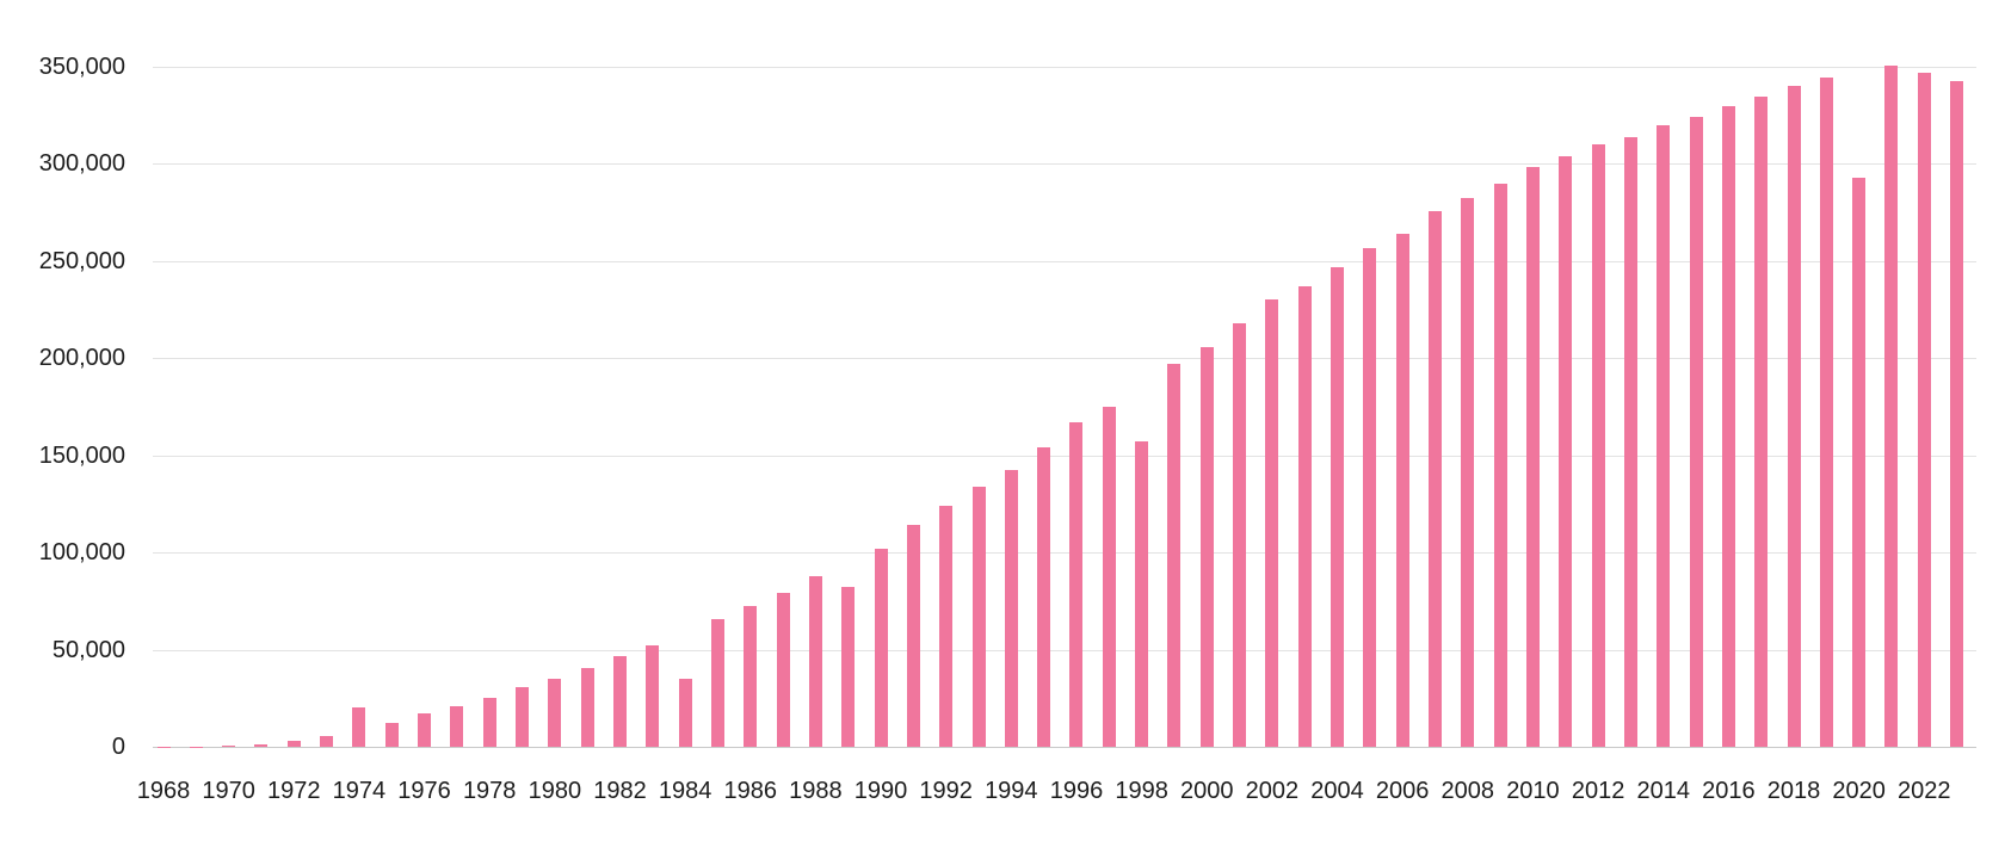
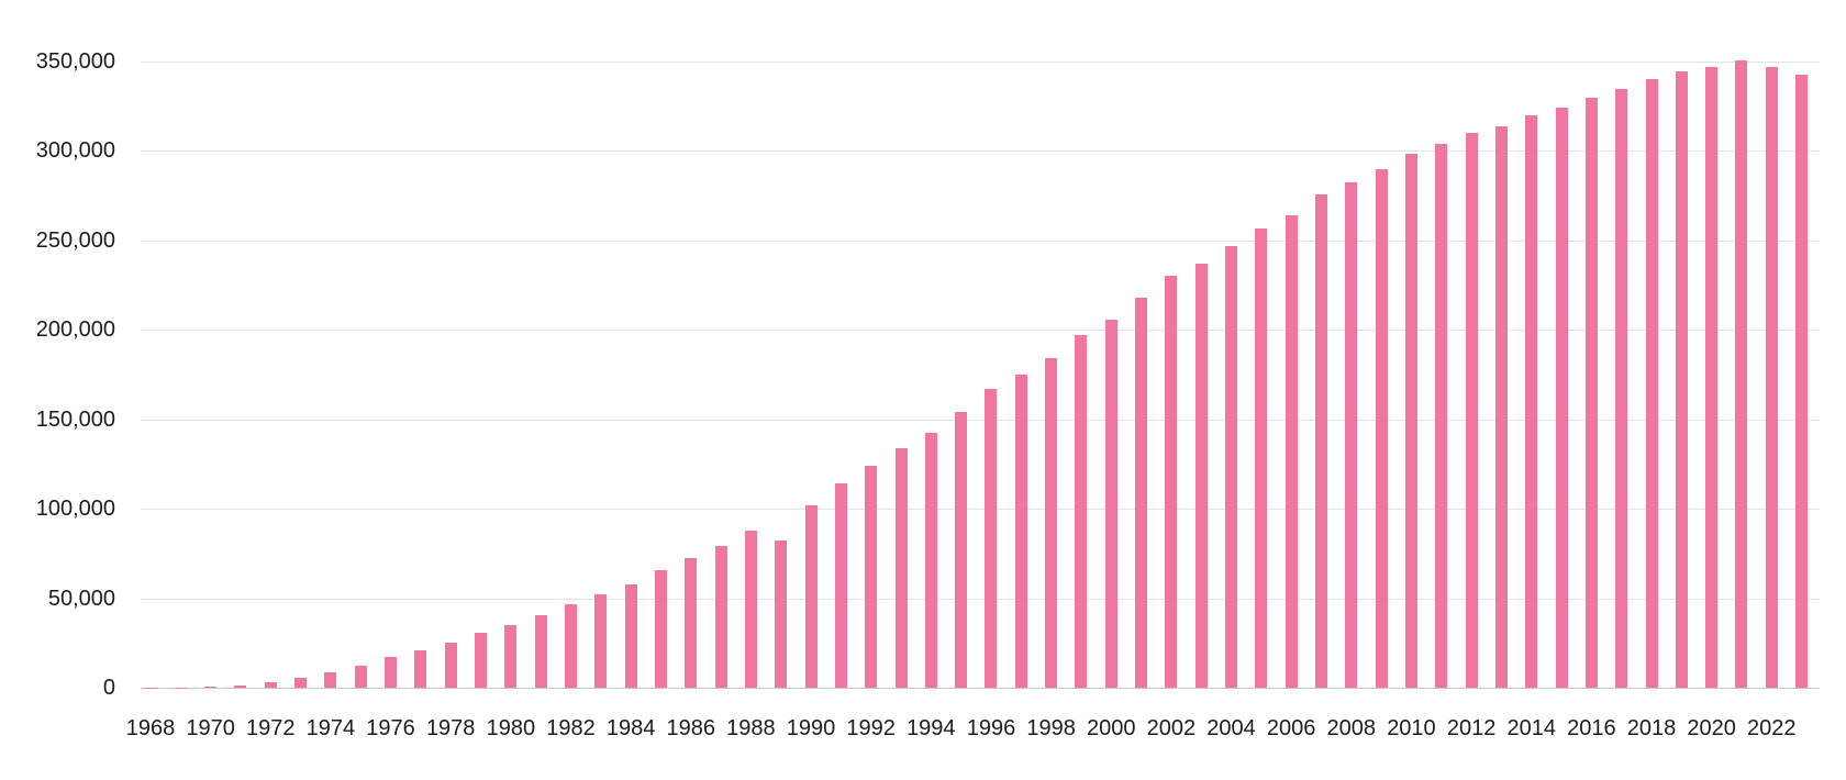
1974: 20000 -> 8000
1984: 35000 -> 58000
1998: 157000 -> 184000
2020: 293000 -> 347000
